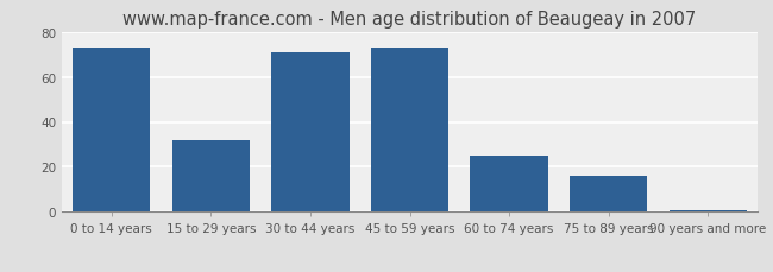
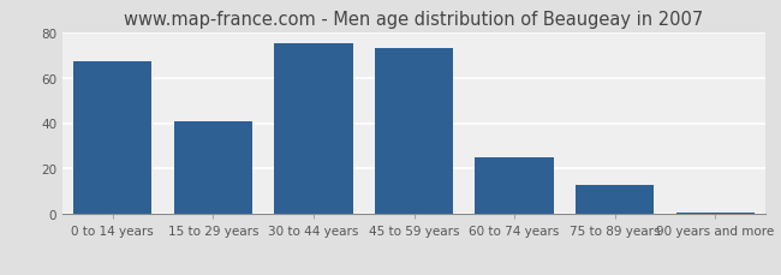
0 to 14 years: 73 -> 67
15 to 29 years: 32 -> 41
30 to 44 years: 71 -> 75
75 to 89 years: 16 -> 13
